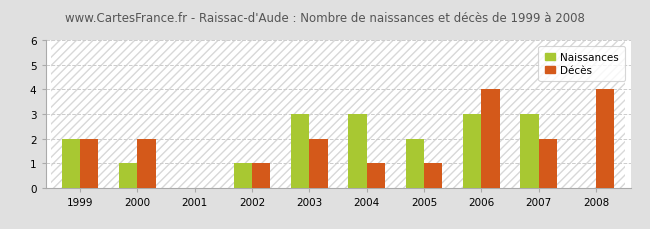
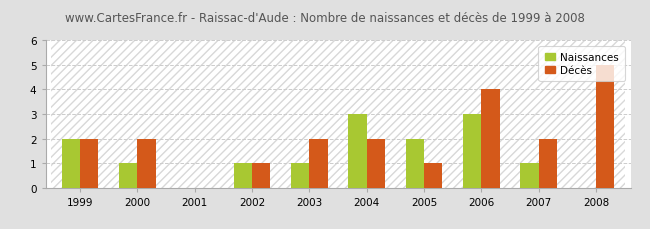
Naissances/2003: 3 -> 1
Décès/2004: 1 -> 2
Naissances/2007: 3 -> 1
Décès/2008: 4 -> 5
